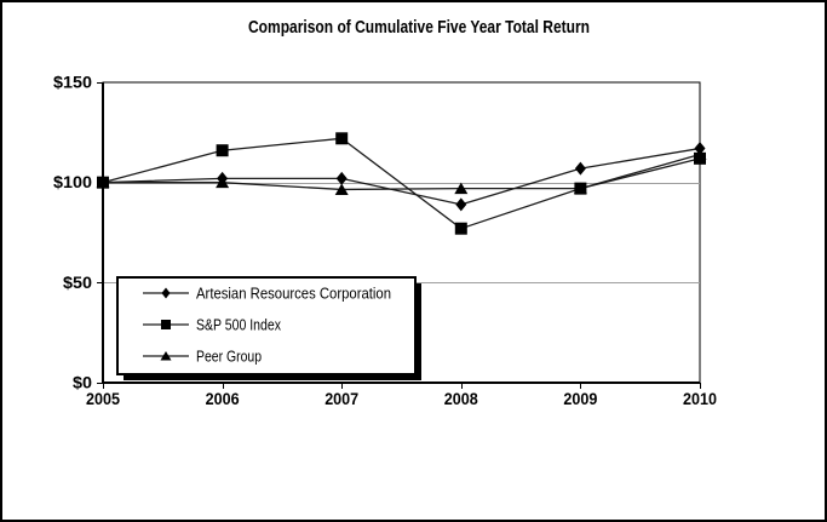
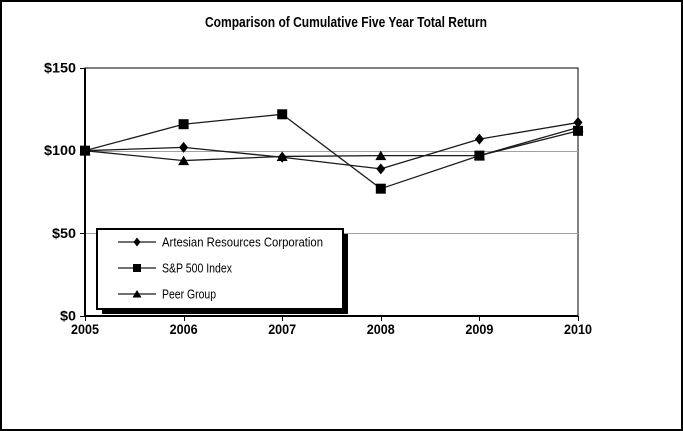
Peer Group/2006: $100 -> $94
Artesian Resources Corporation/2007: $102 -> $96
